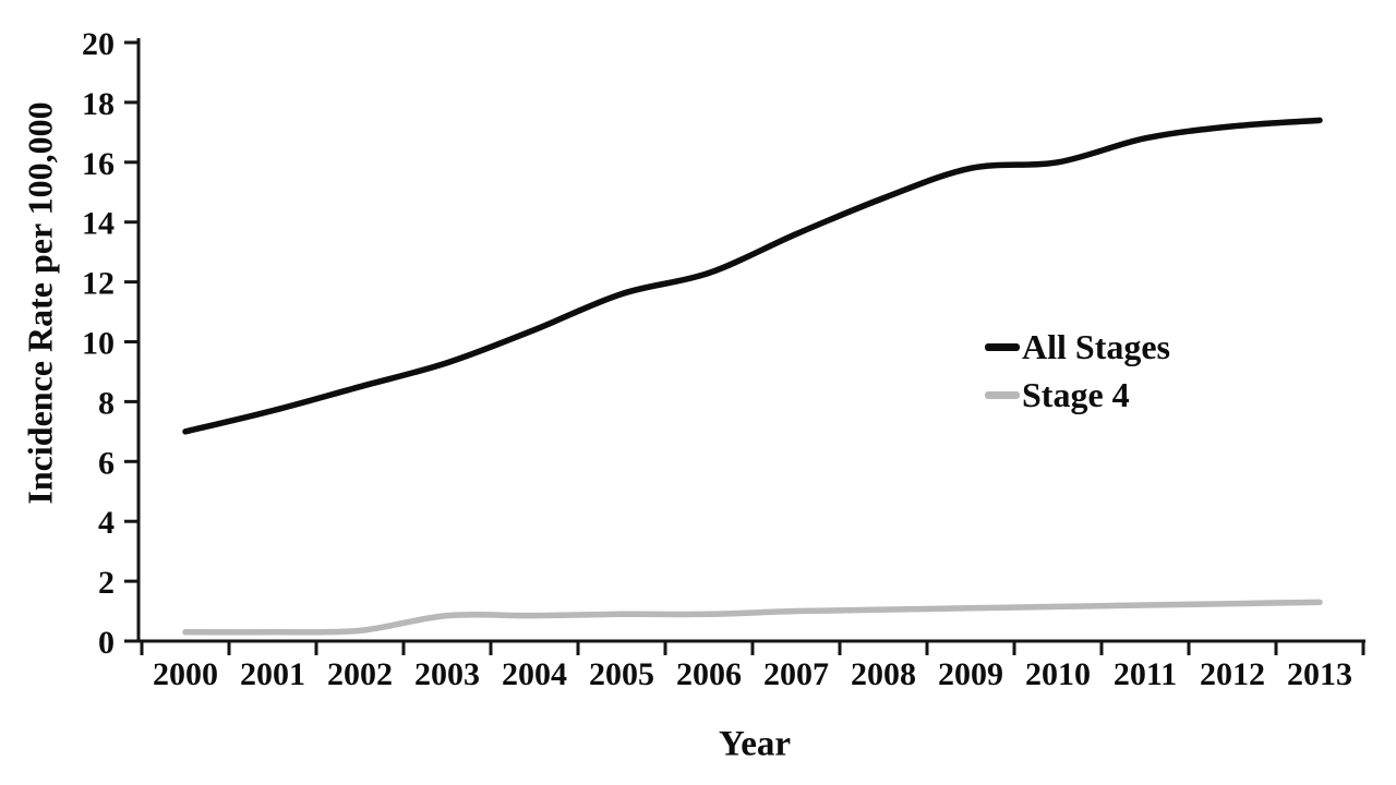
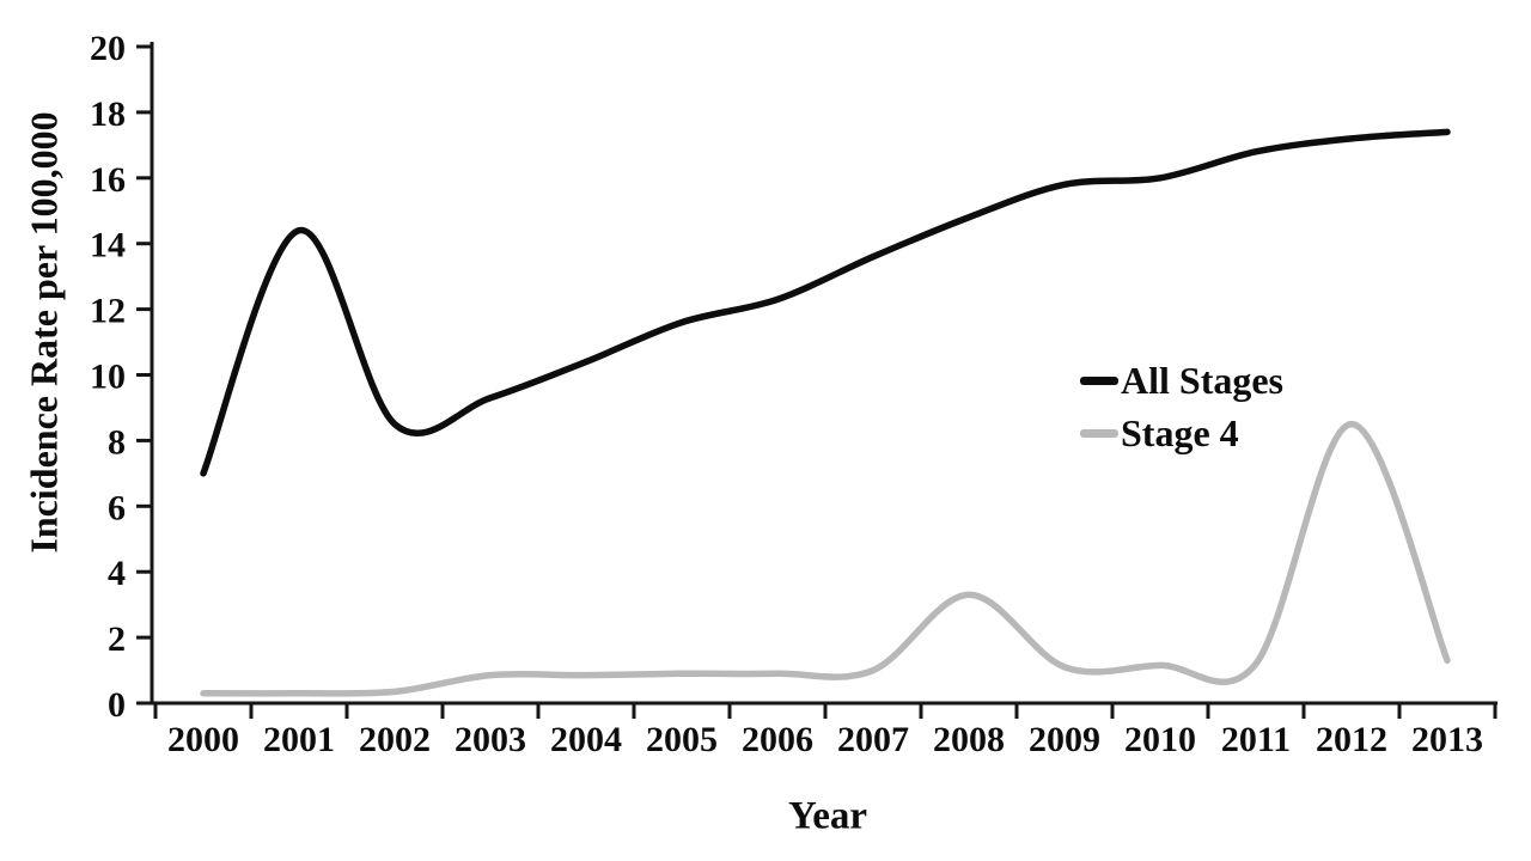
All Stages/2001: 7.7 -> 14.4
Stage 4/2008: 1.1 -> 3.3
Stage 4/2012: 1.2 -> 8.5
